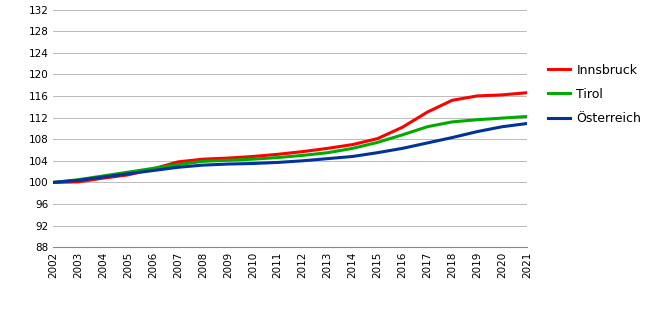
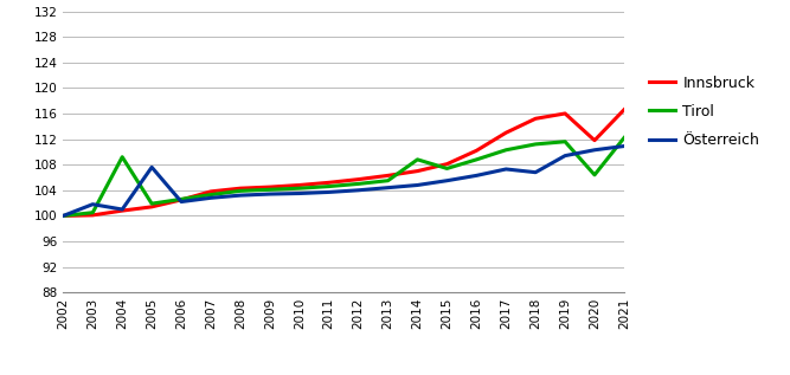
Österreich/2003: 100.4 -> 101.8
Tirol/2004: 101.2 -> 109.2
Österreich/2005: 101.6 -> 107.6
Tirol/2014: 106.3 -> 108.8
Österreich/2018: 108.3 -> 106.8
Innsbruck/2020: 116.2 -> 111.8
Tirol/2020: 111.9 -> 106.4
